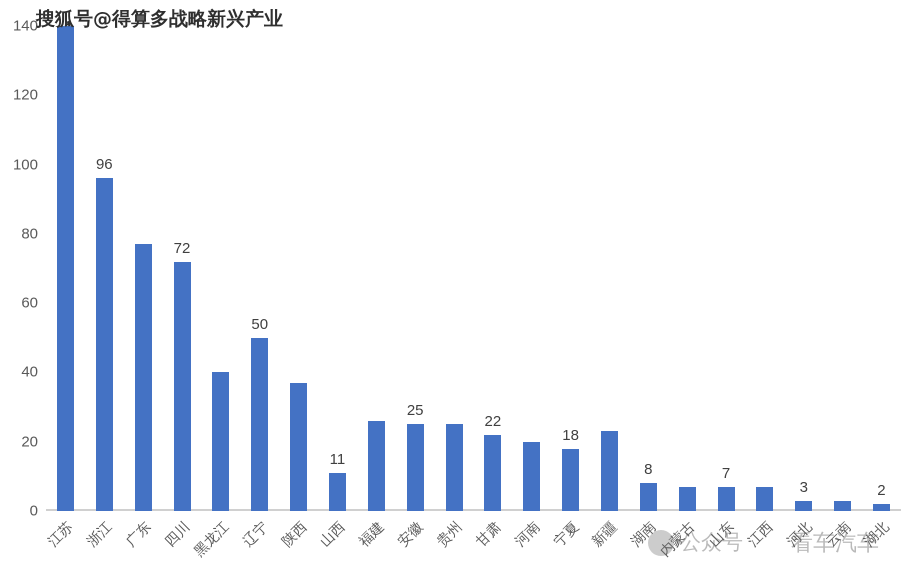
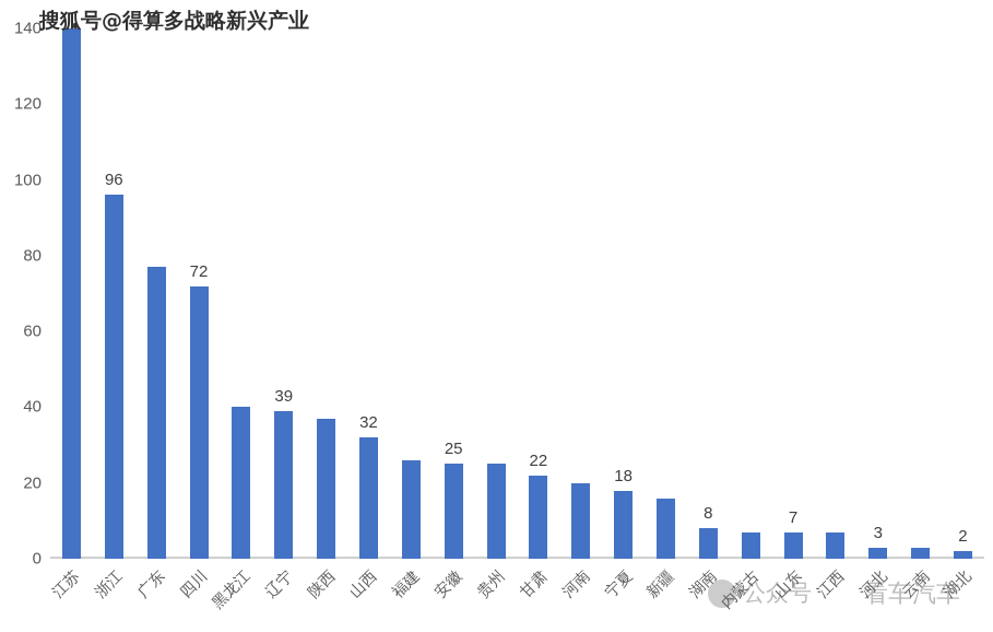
辽宁: 50 -> 39
山西: 11 -> 32
新疆: 23 -> 16
